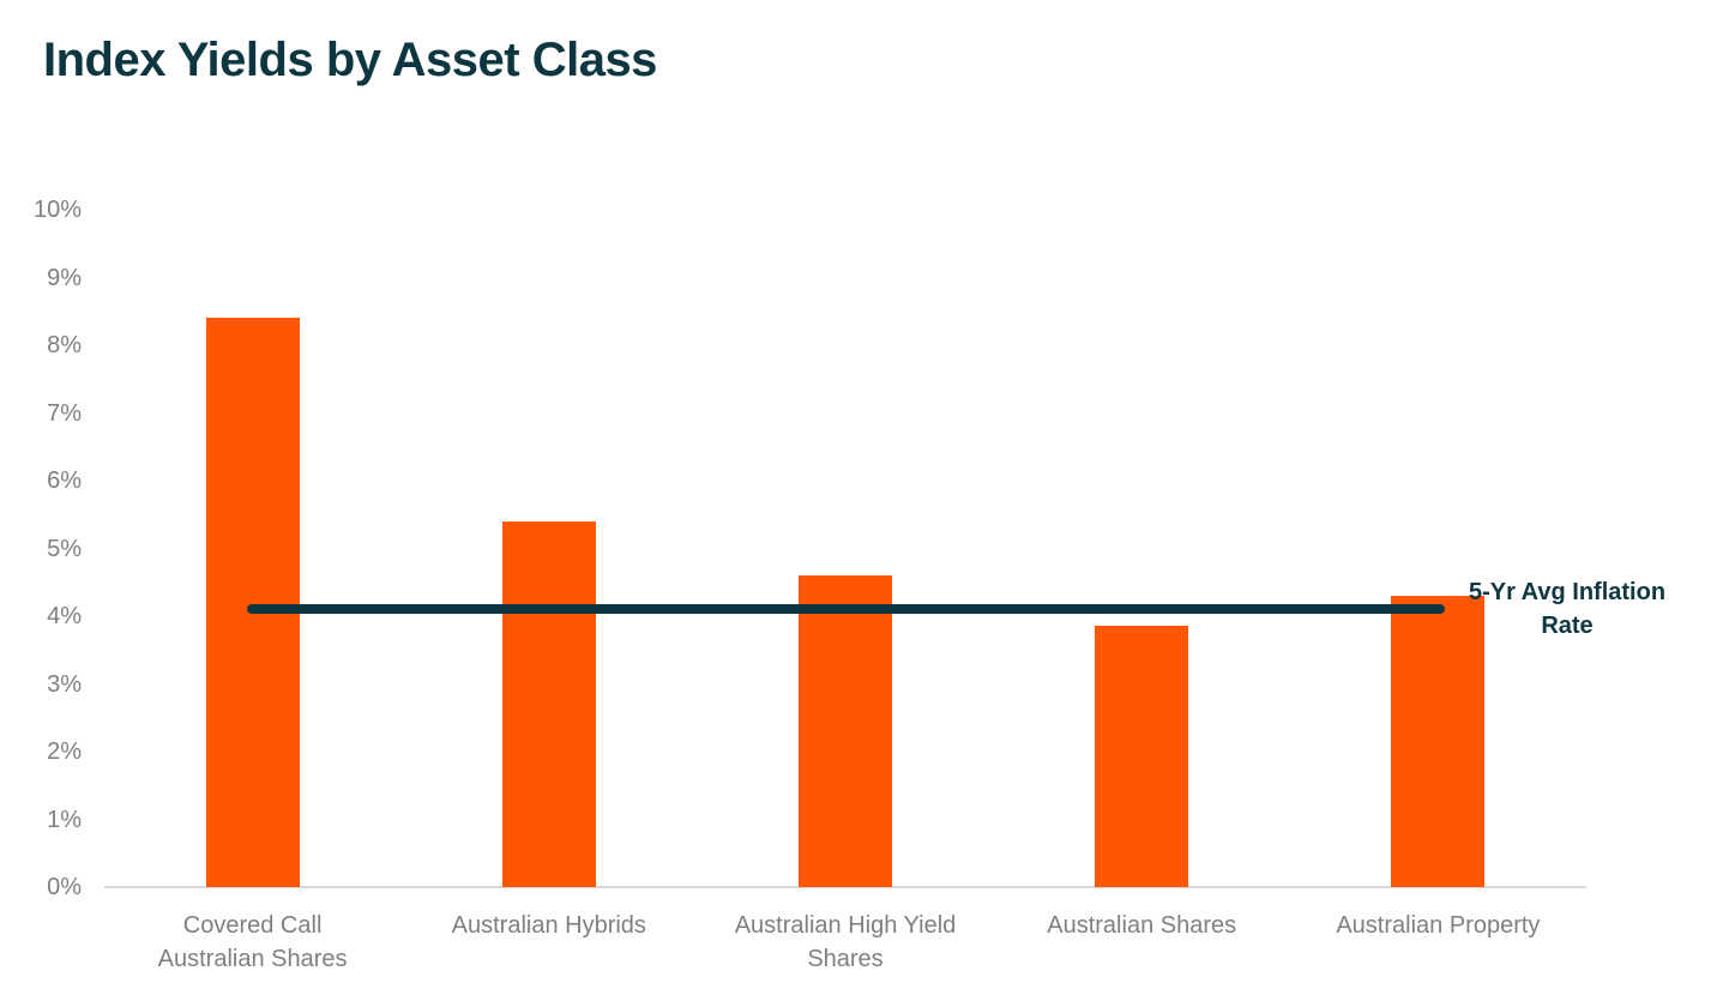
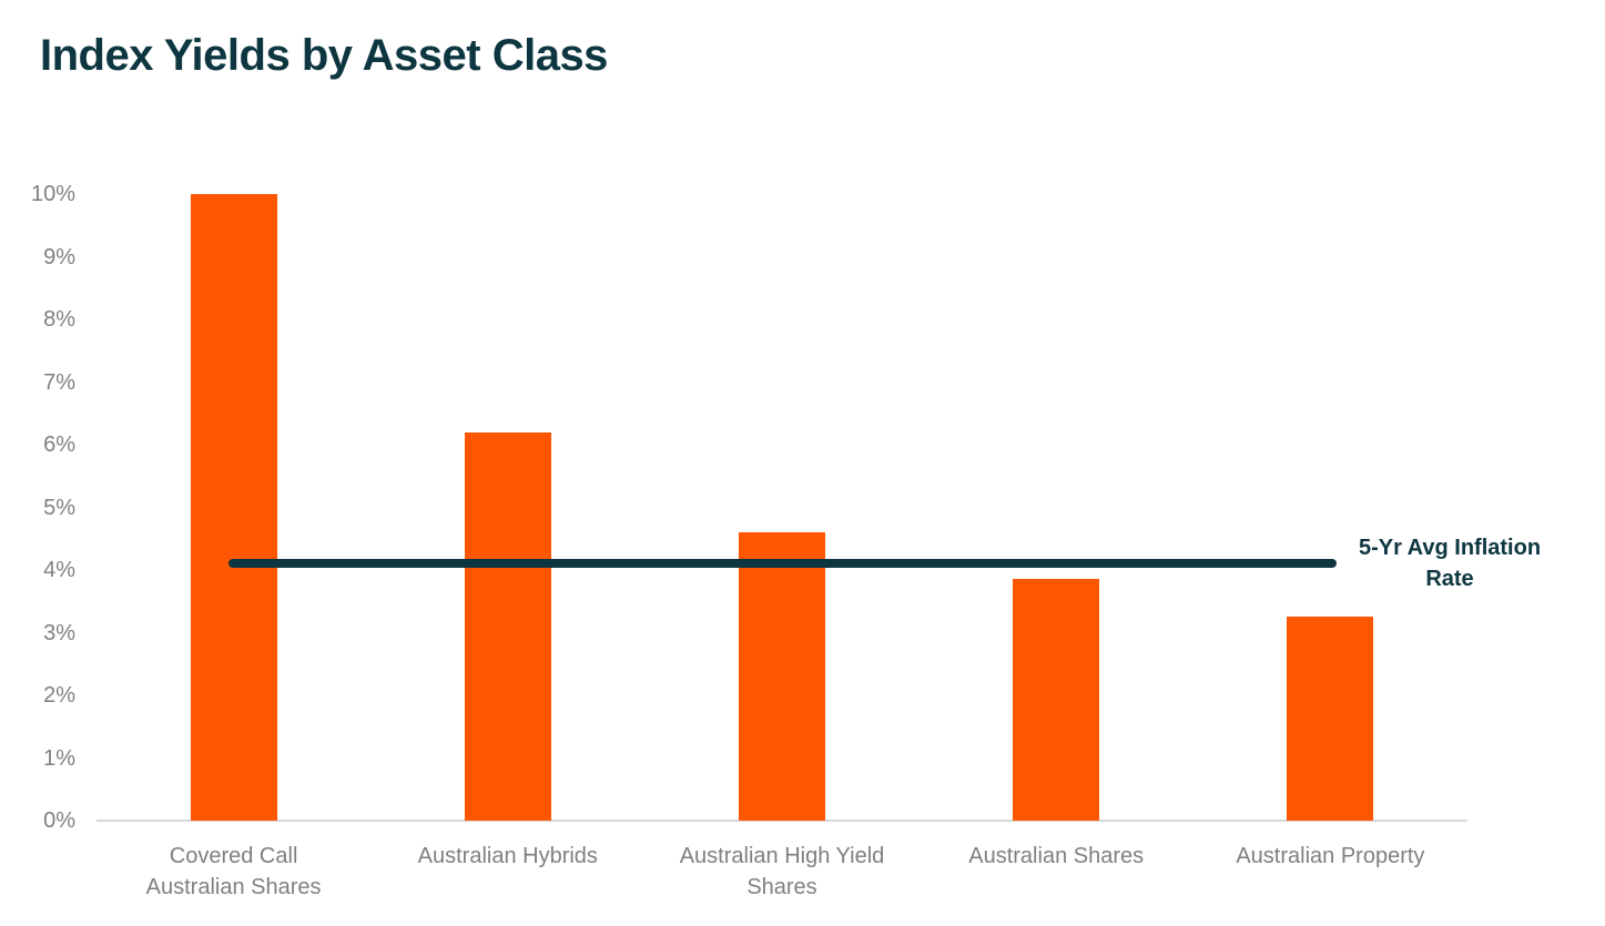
Covered Call Australian Shares: 8.4% -> 10.0%
Australian Hybrids: 5.4% -> 6.2%
Australian Property: 4.3% -> 3.2%
